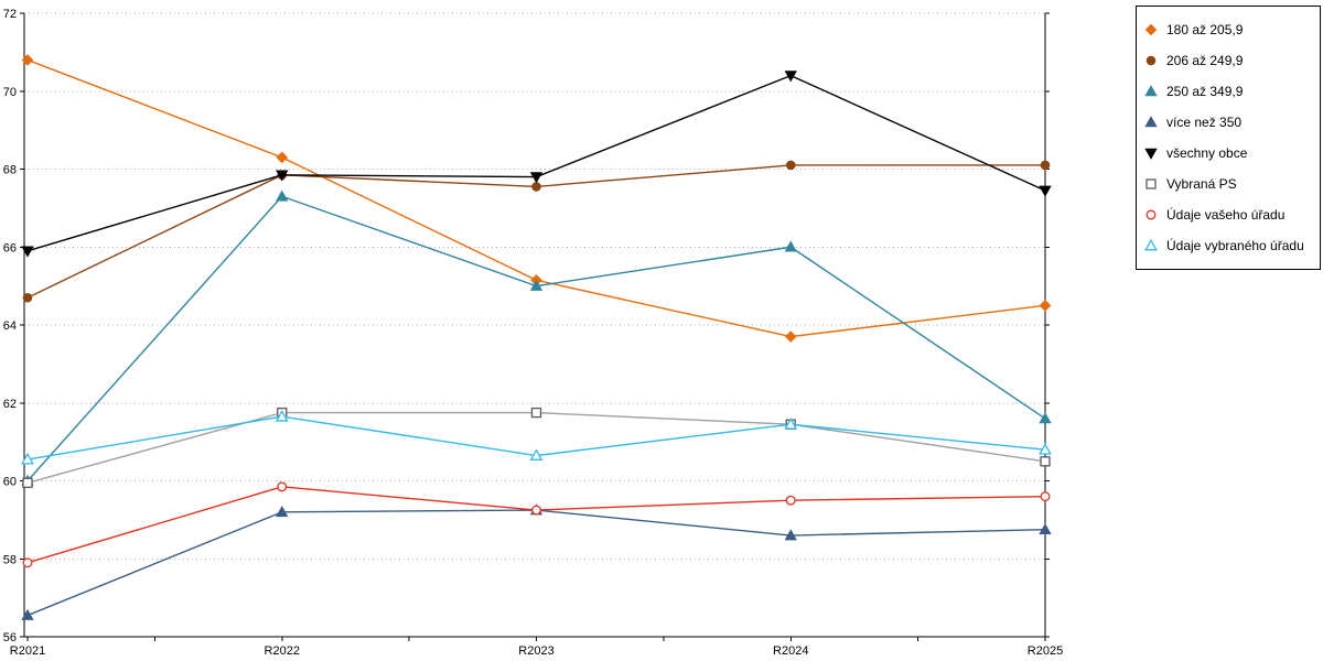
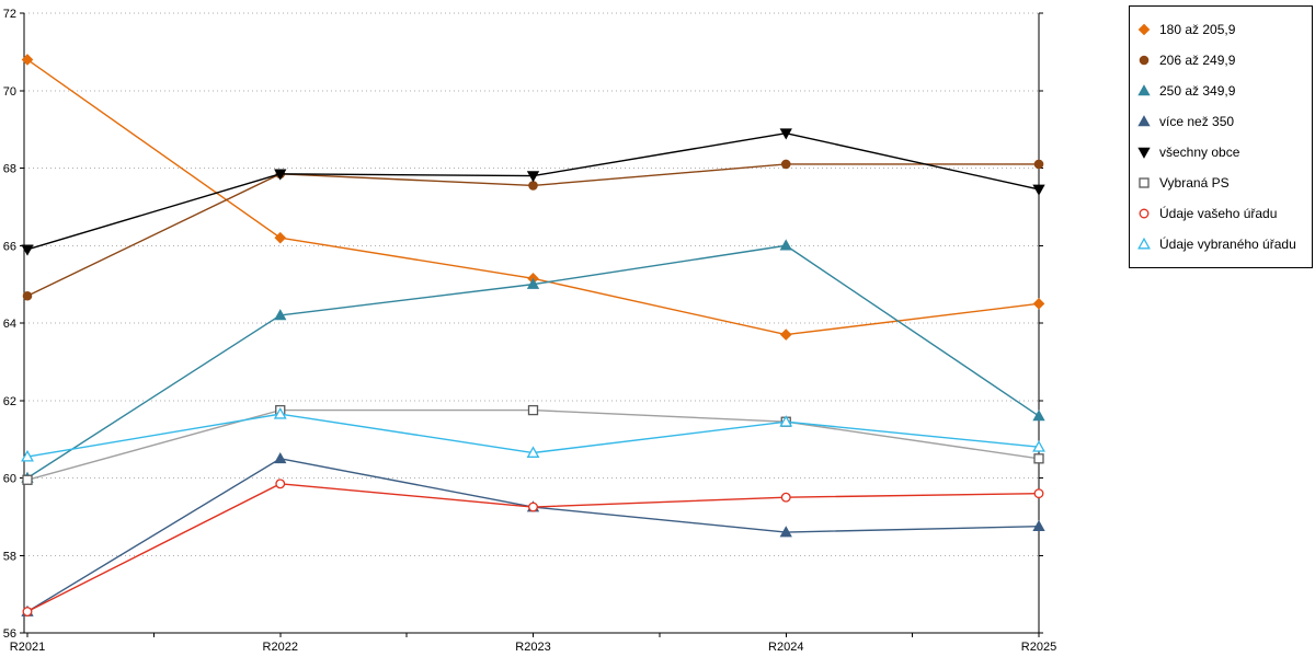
Údaje vašeho úřadu/R2021: 57.9 -> 56.5
180 až 205,9/R2022: 68.3 -> 66.2
250 až 349,9/R2022: 67.3 -> 64.2
více než 350/R2022: 59.2 -> 60.5
všechny obce/R2024: 70.4 -> 68.9
